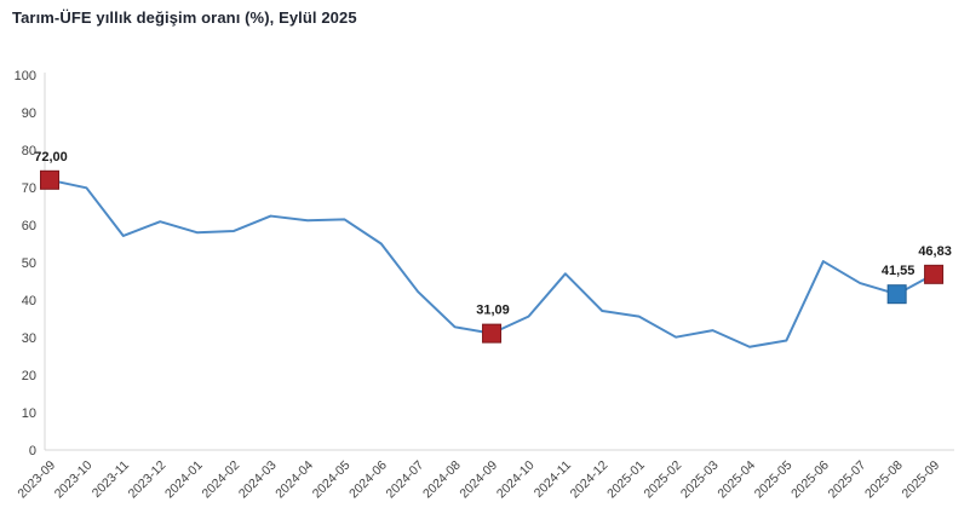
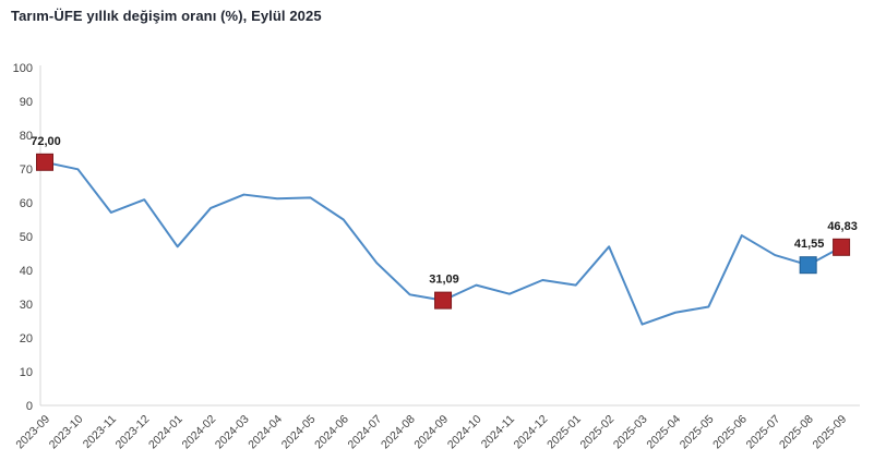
2024-01: 58 -> 47
2024-11: 47 -> 33
2025-02: 30 -> 47
2025-03: 32 -> 24
